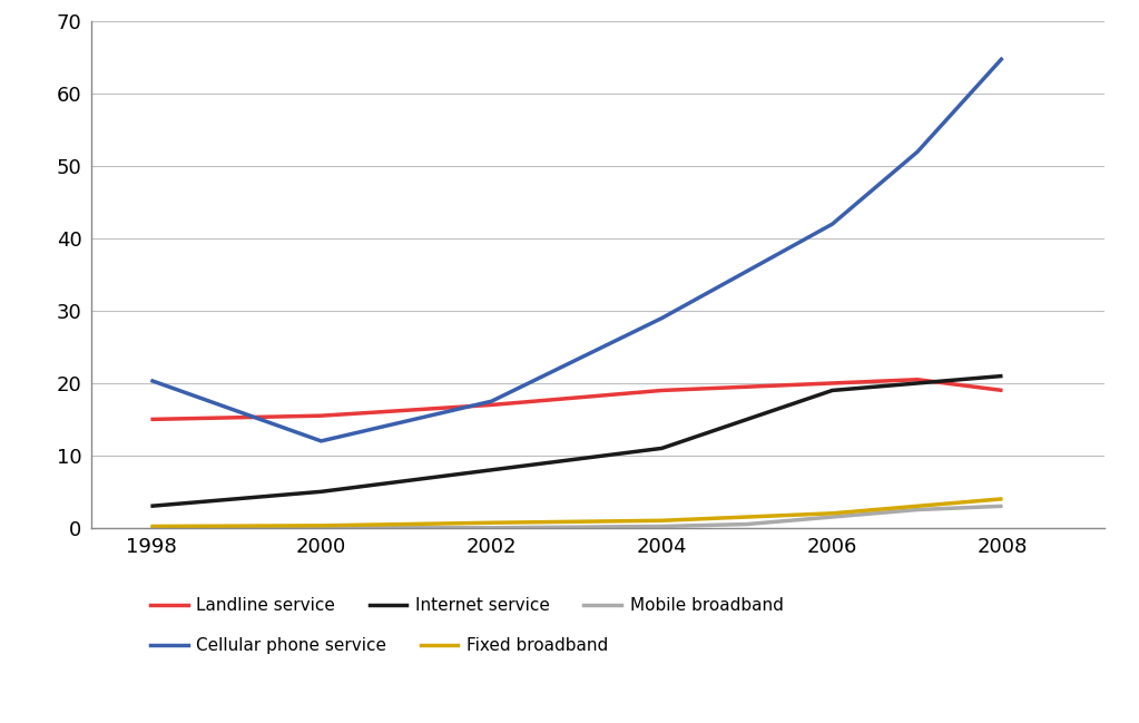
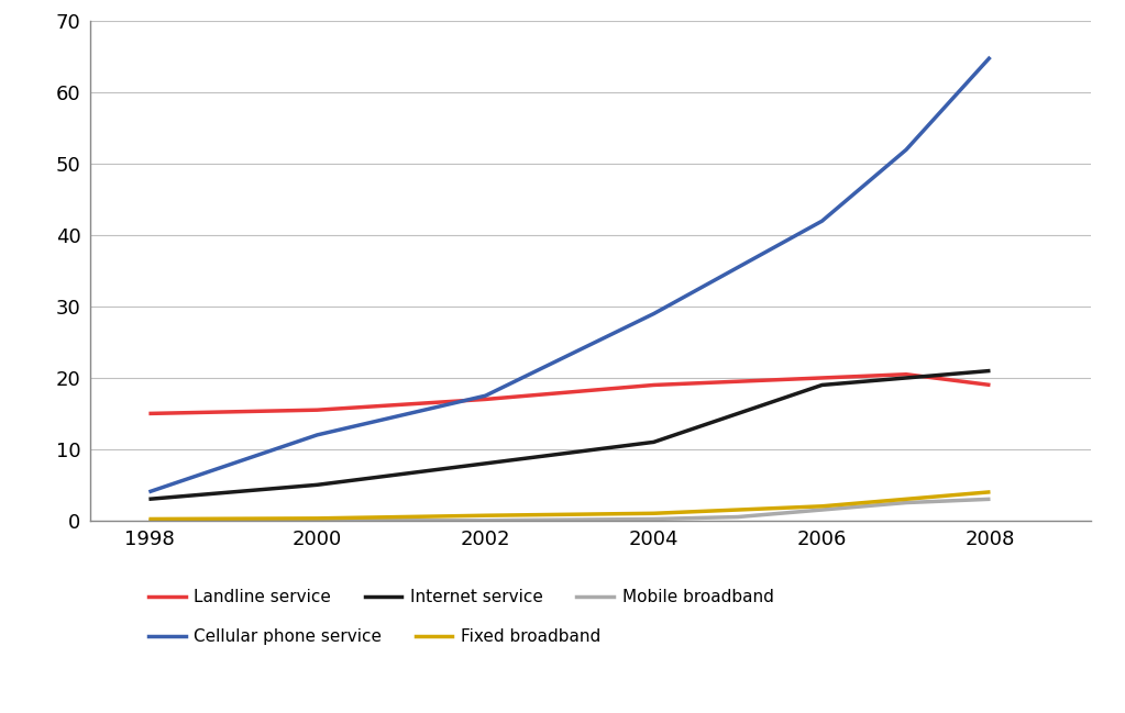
Cellular phone service/1998: 20.4 -> 4.0
